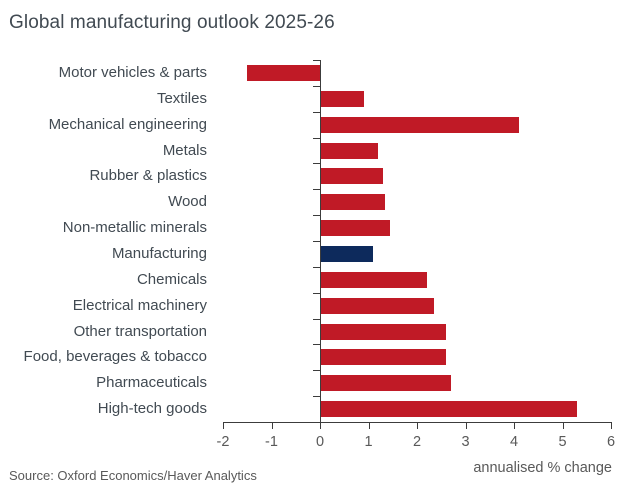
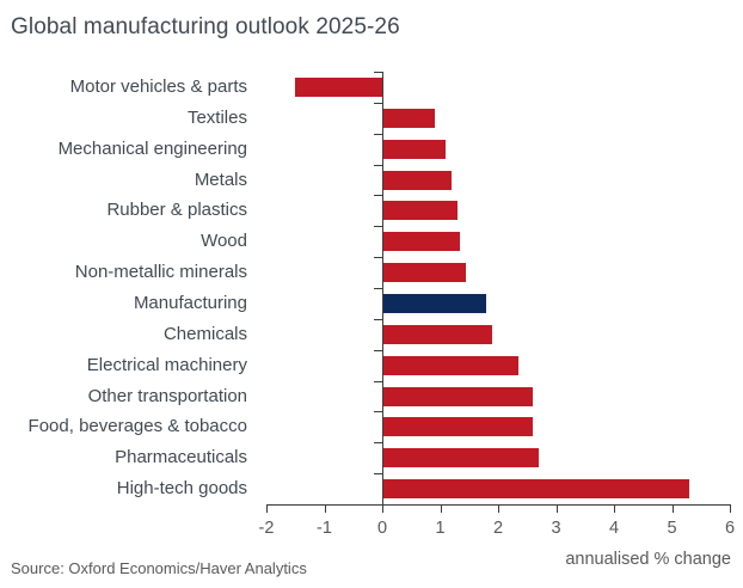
Mechanical engineering: 4.1 -> 1.1
Manufacturing: 1.1 -> 1.8
Chemicals: 2.2 -> 1.9
